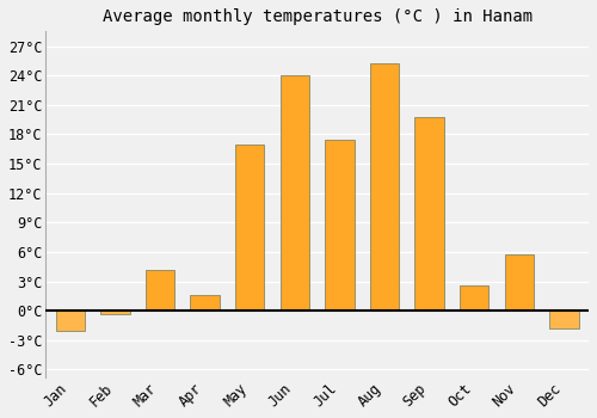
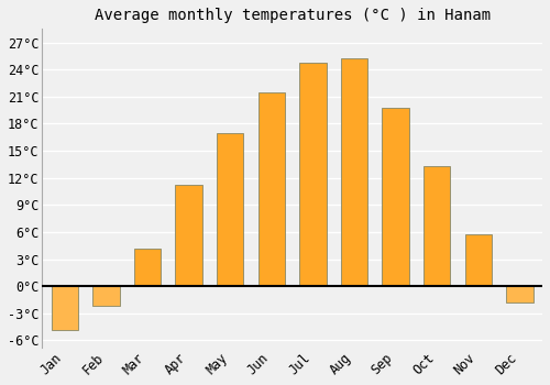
Jan: -2.0°C -> -4.8°C
Feb: -0.4°C -> -2.2°C
Apr: 1.6°C -> 11.2°C
Jun: 24.0°C -> 21.5°C
Jul: 17.4°C -> 24.8°C
Oct: 2.6°C -> 13.3°C
